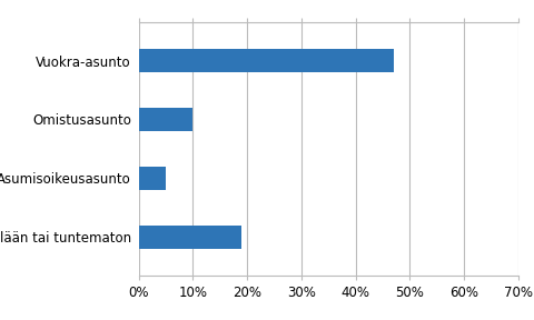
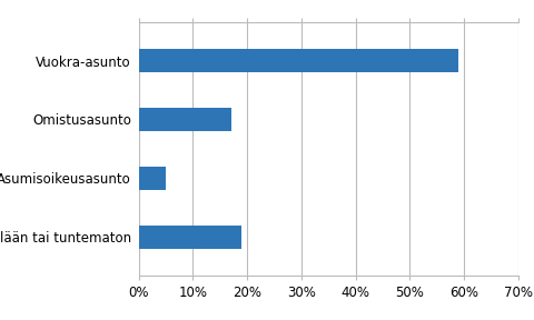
Vuokra-asunto: 47% -> 59%
Omistusasunto: 10% -> 17%
